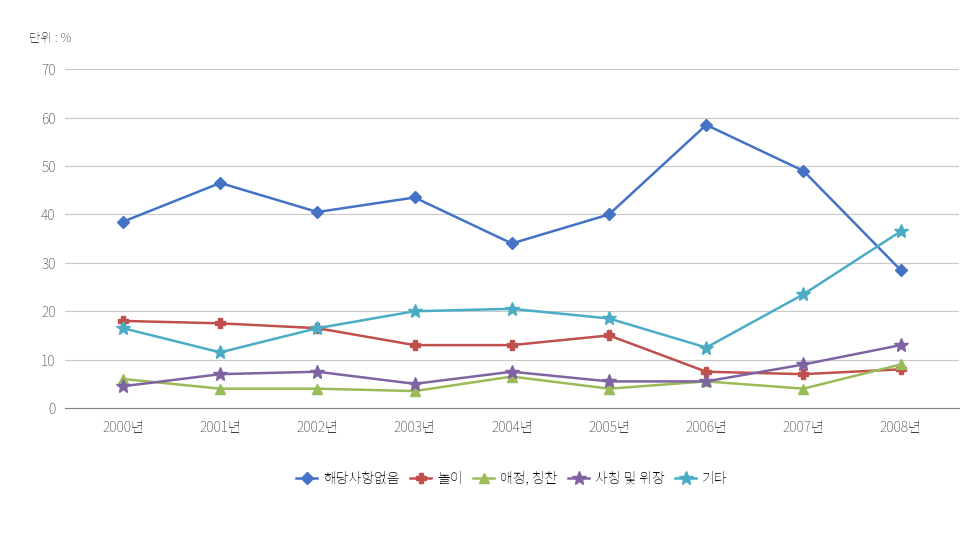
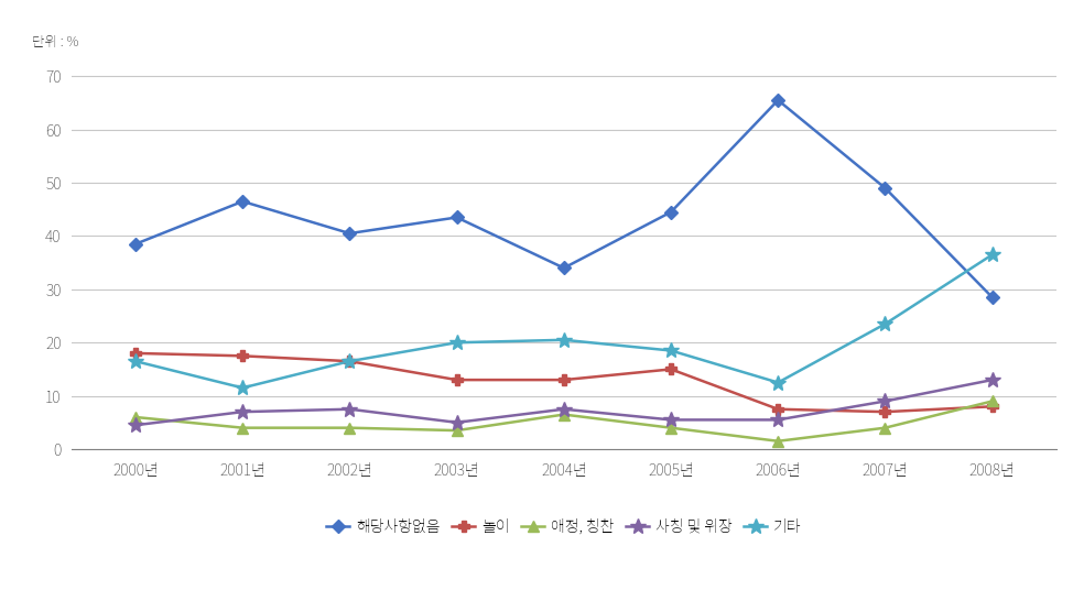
해당사항없음/2005년: 40.0 -> 44.5
해당사항없음/2006년: 58.5 -> 65.5
애정, 칭찬/2006년: 5.5 -> 1.5
